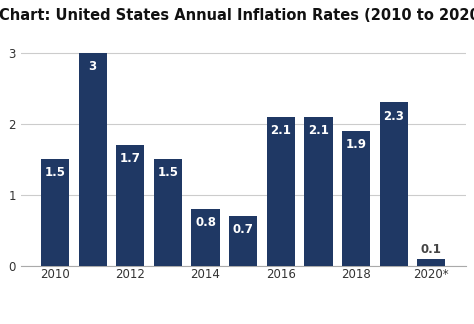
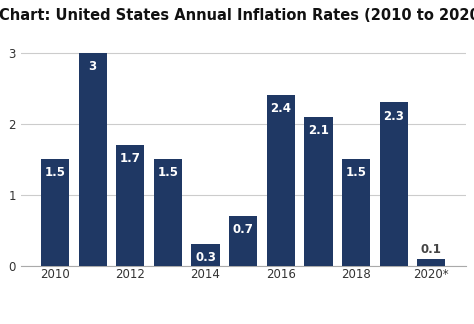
2014: 0.8 -> 0.3
2016: 2.1 -> 2.4
2018: 1.9 -> 1.5
